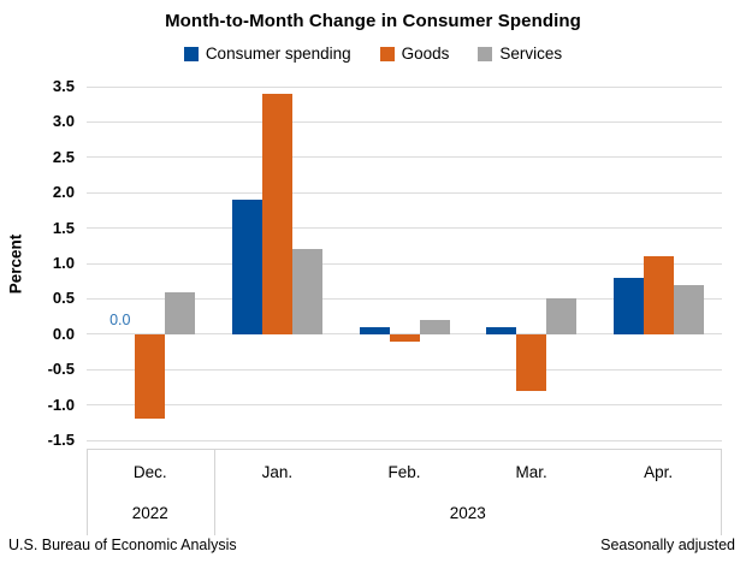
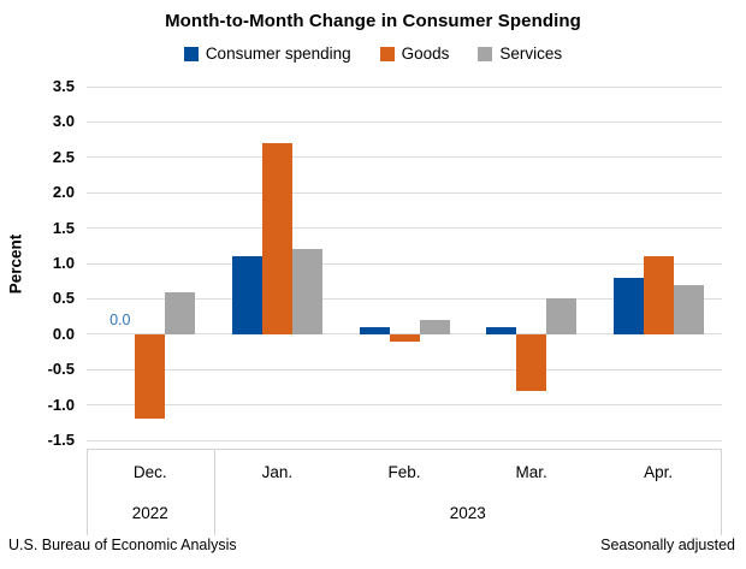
Consumer spending/Jan.: 1.9 -> 1.1
Goods/Jan.: 3.4 -> 2.7
